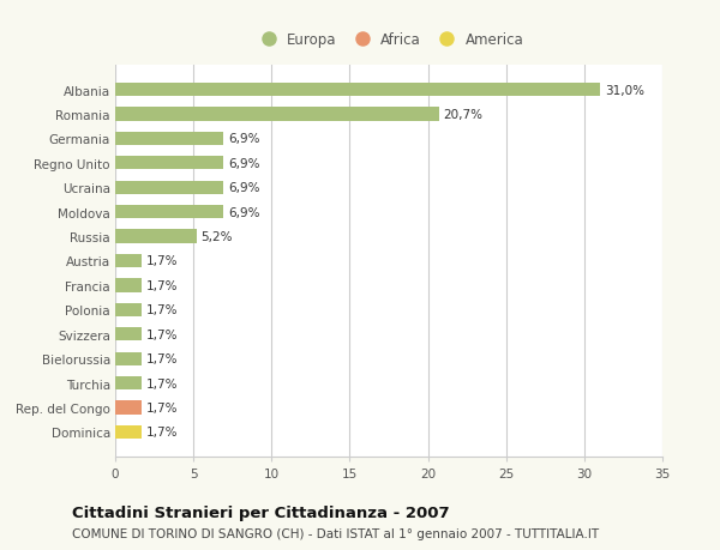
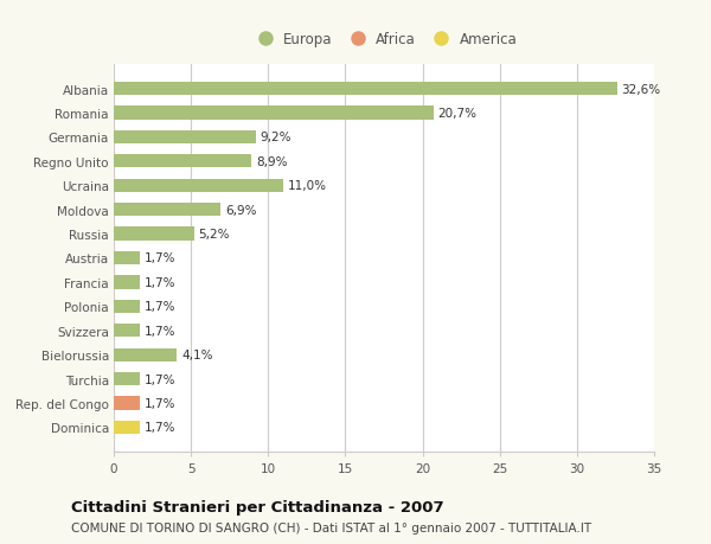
Albania: 31,0% -> 32,6%
Germania: 6,9% -> 9,2%
Regno Unito: 6,9% -> 8,9%
Ucraina: 6,9% -> 11,0%
Bielorussia: 1,7% -> 4,1%
